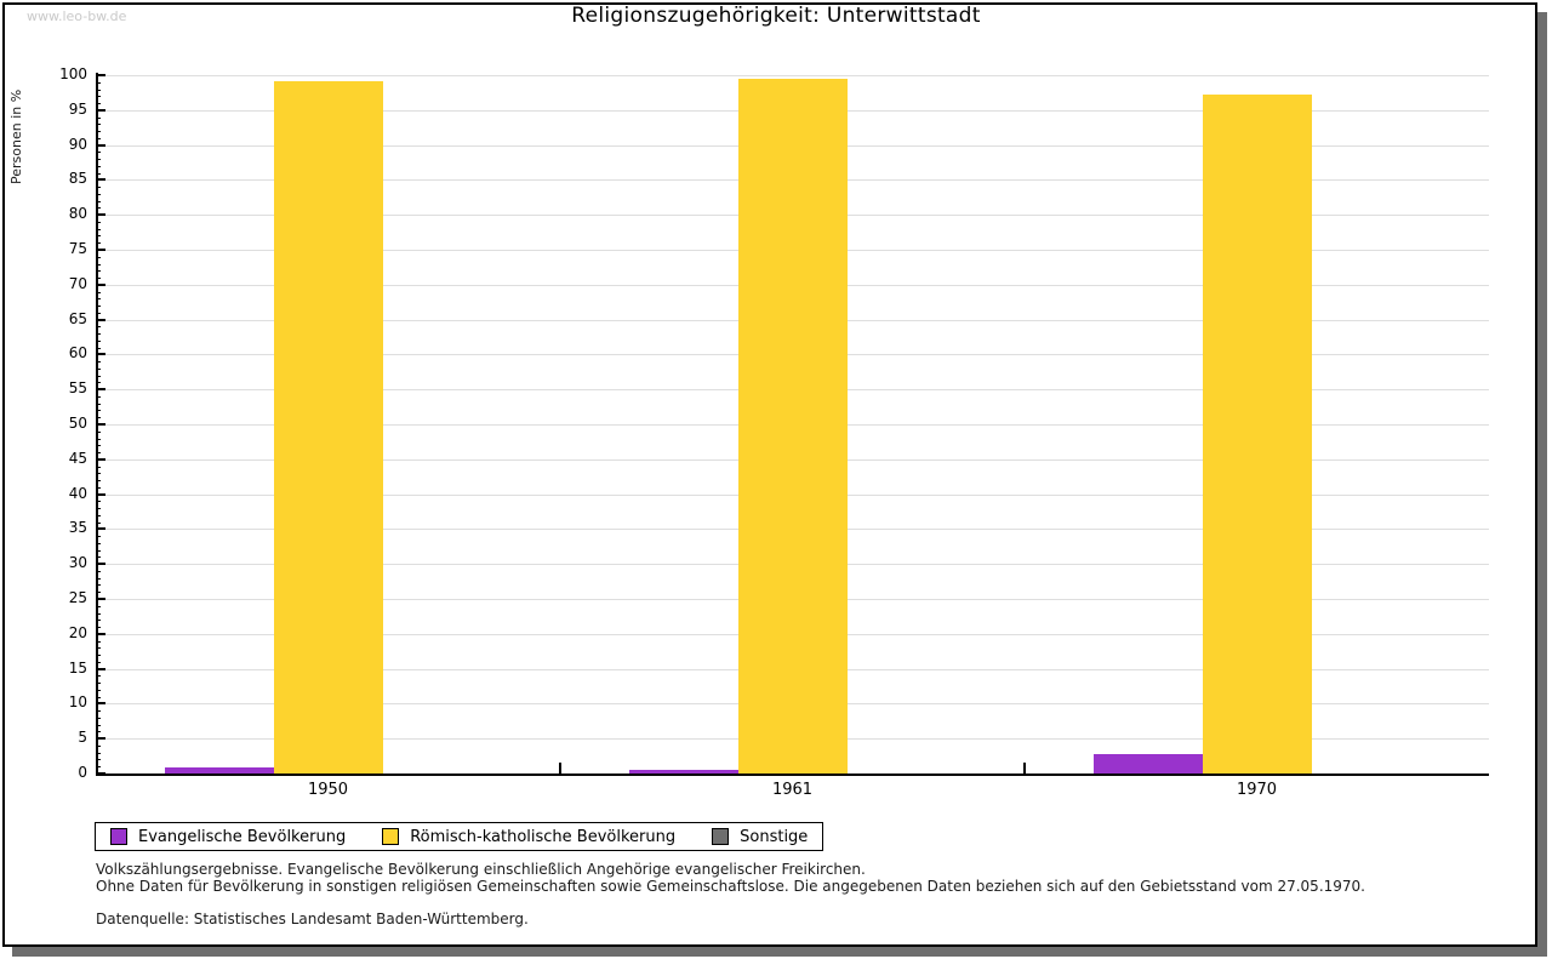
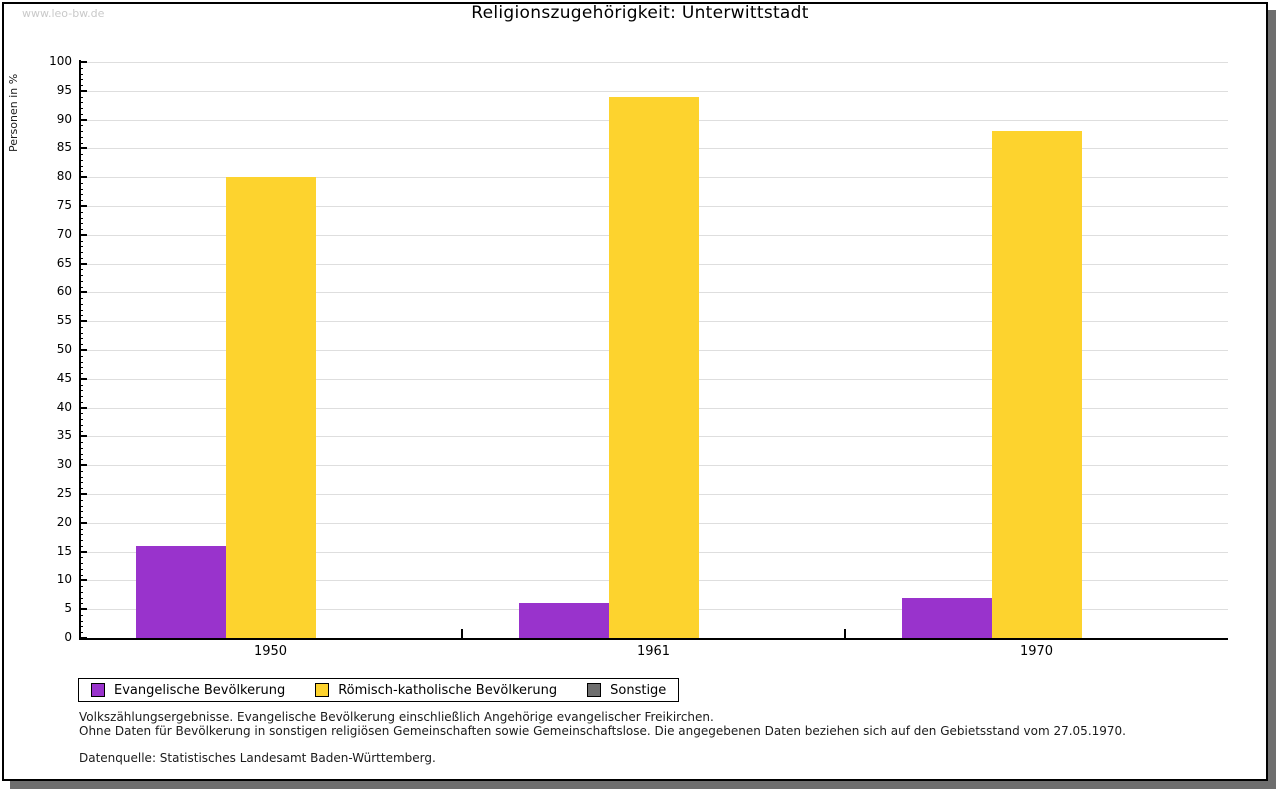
Evangelische Bevölkerung/1950: 1 -> 16
Römisch-katholische Bevölkerung/1950: 99 -> 80
Evangelische Bevölkerung/1961: 1 -> 6
Römisch-katholische Bevölkerung/1961: 99 -> 94
Evangelische Bevölkerung/1970: 3 -> 7
Römisch-katholische Bevölkerung/1970: 97 -> 88
